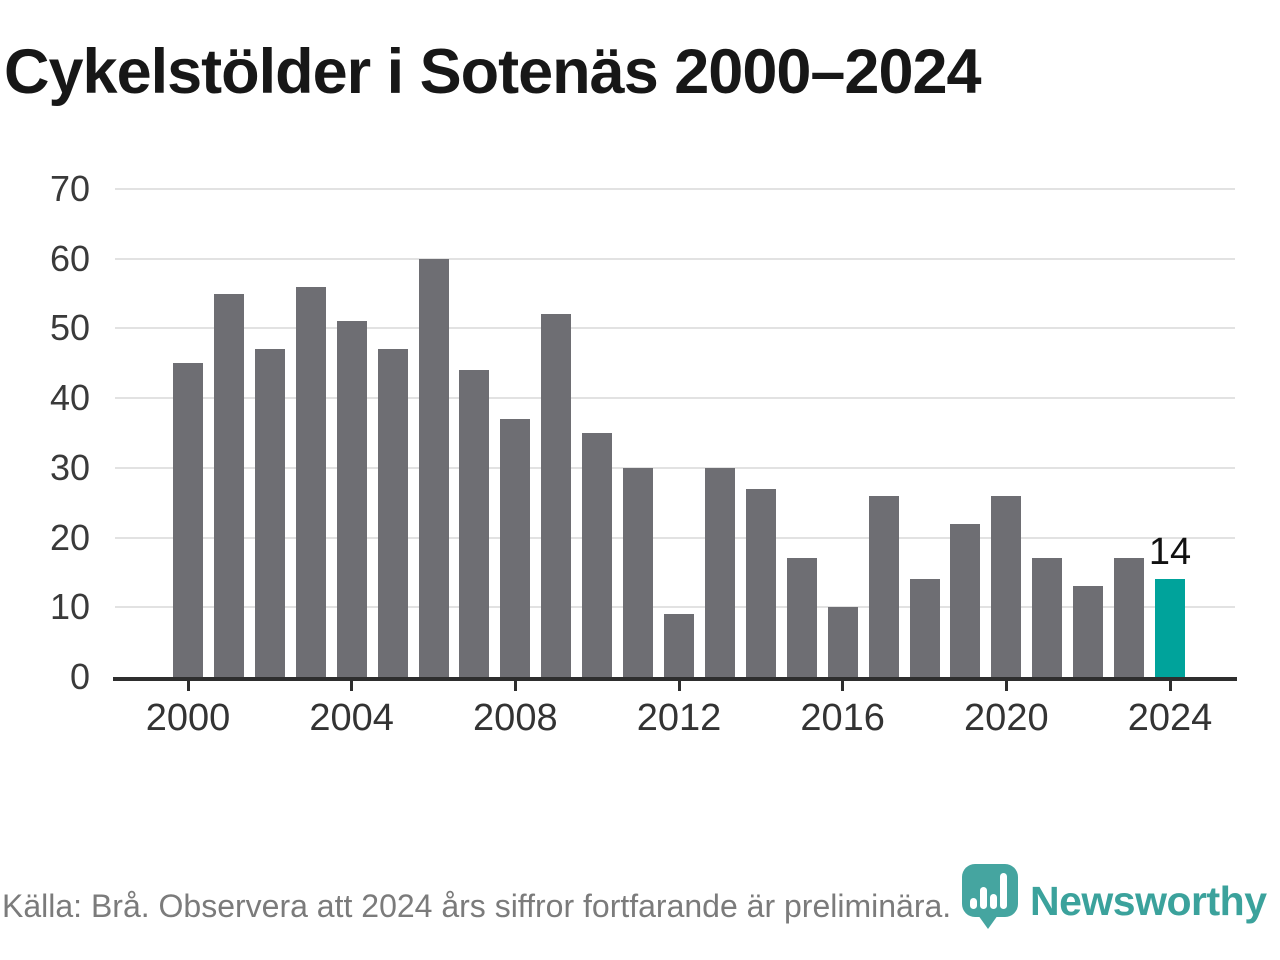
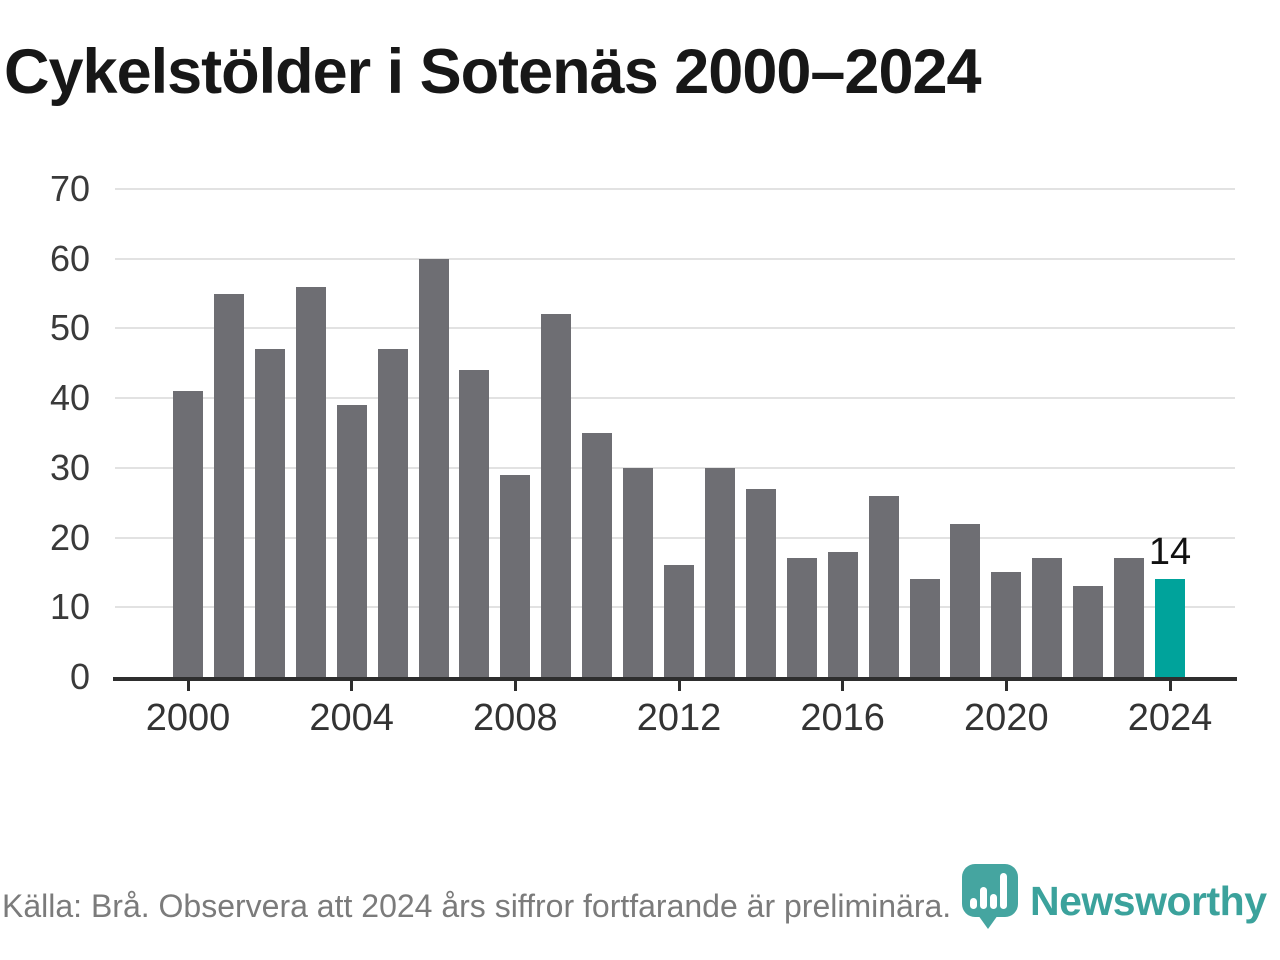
2000: 45 -> 41
2004: 51 -> 39
2008: 37 -> 29
2012: 9 -> 16
2016: 10 -> 18
2020: 26 -> 15
